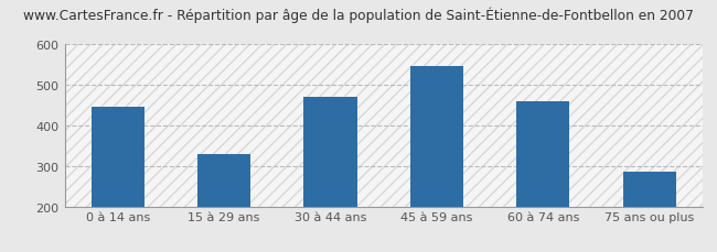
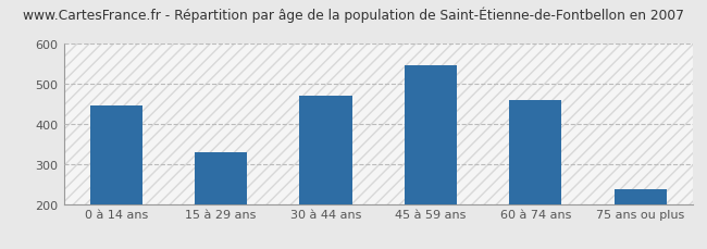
75 ans ou plus: 285 -> 237
